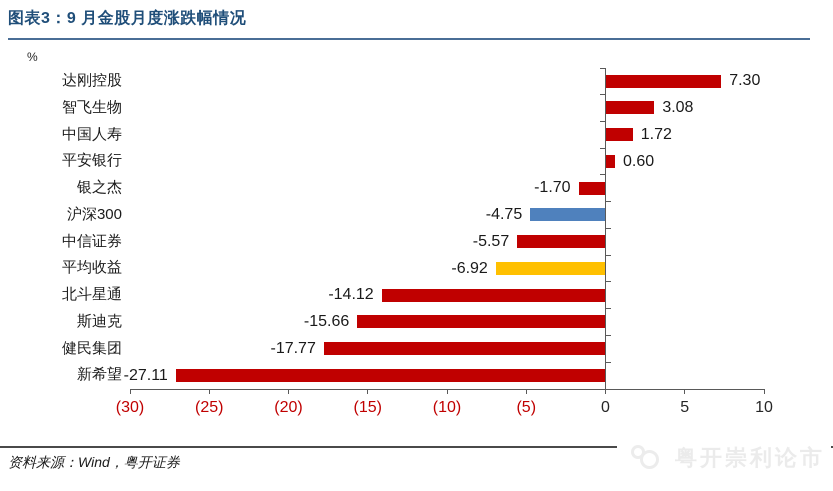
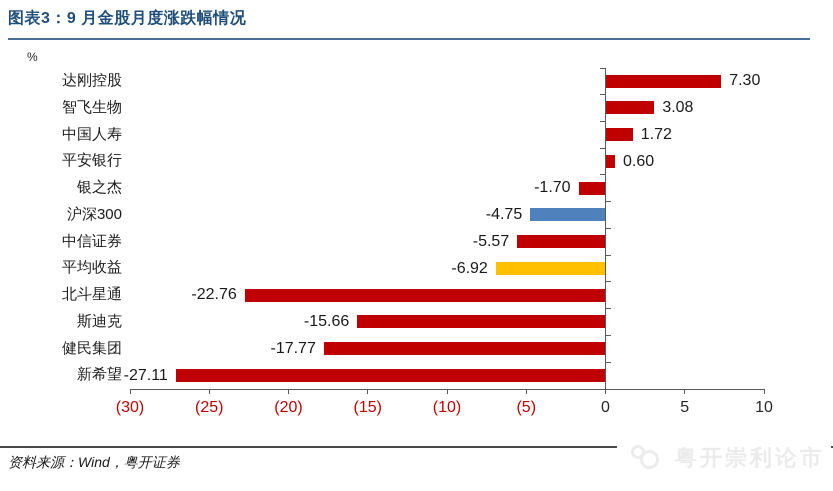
北斗星通: -14.12 -> -22.76
